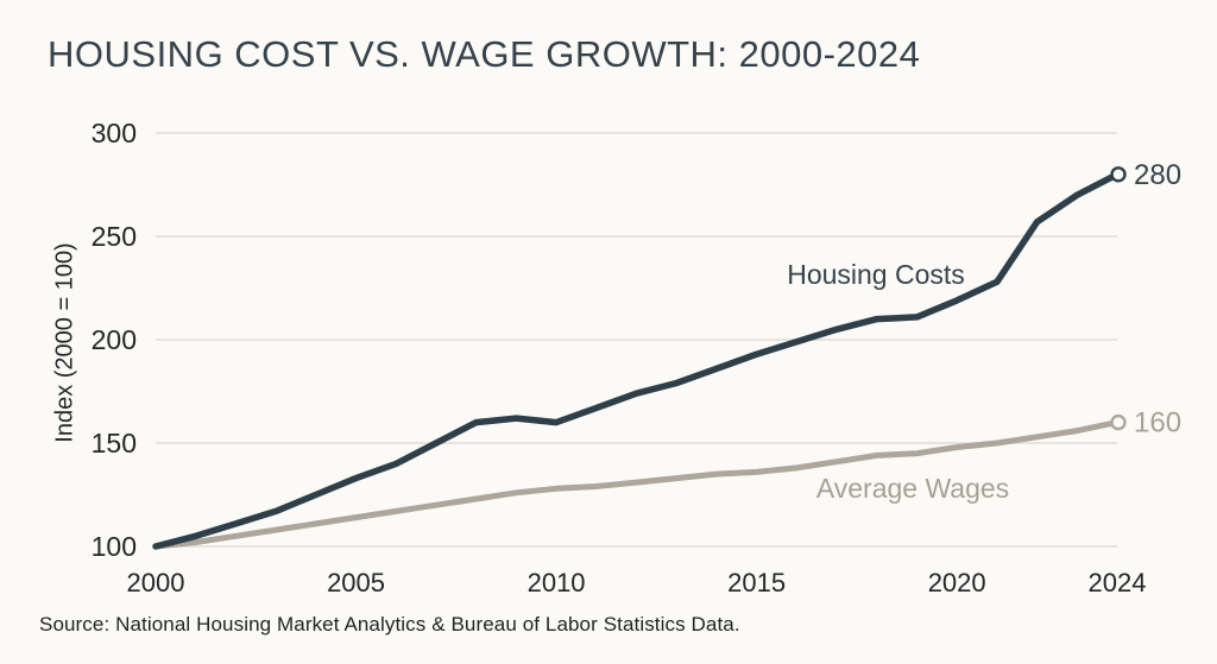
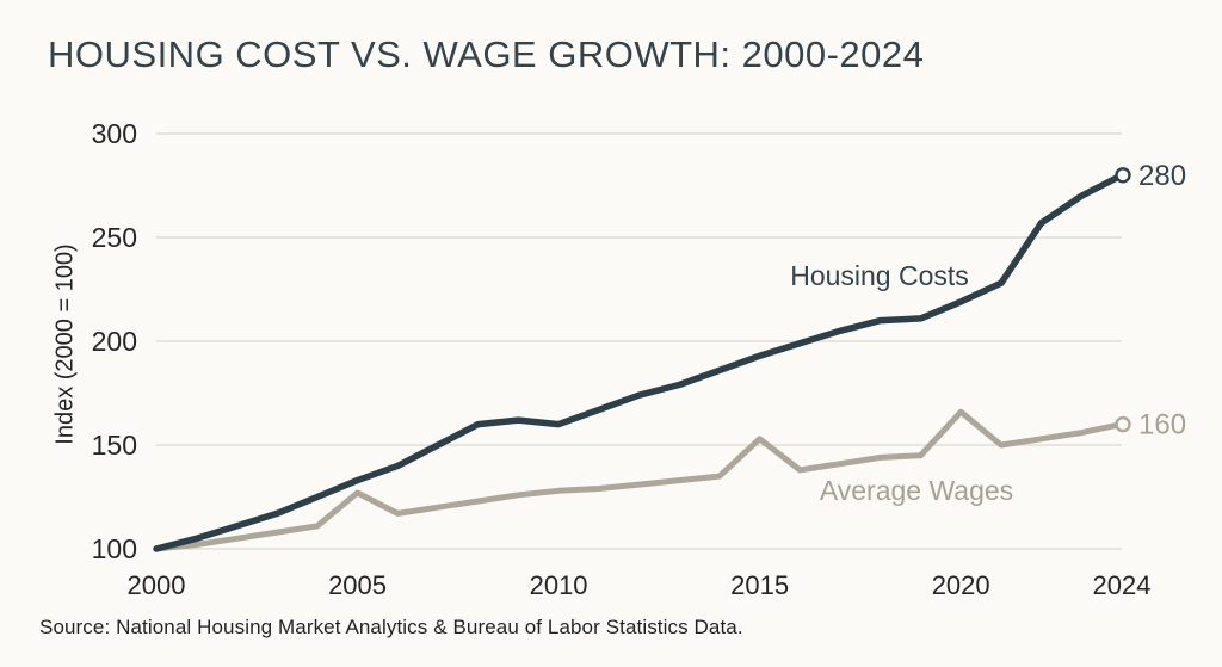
Average Wages/2005: 114 -> 127
Average Wages/2015: 136 -> 153
Average Wages/2020: 148 -> 166
